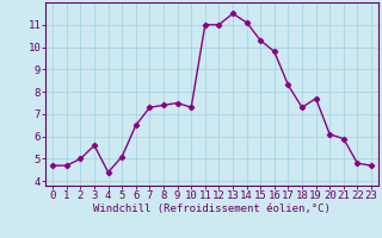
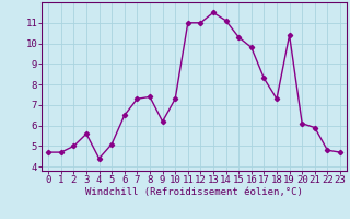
9: 7.5 -> 6.2
19: 7.7 -> 10.4
